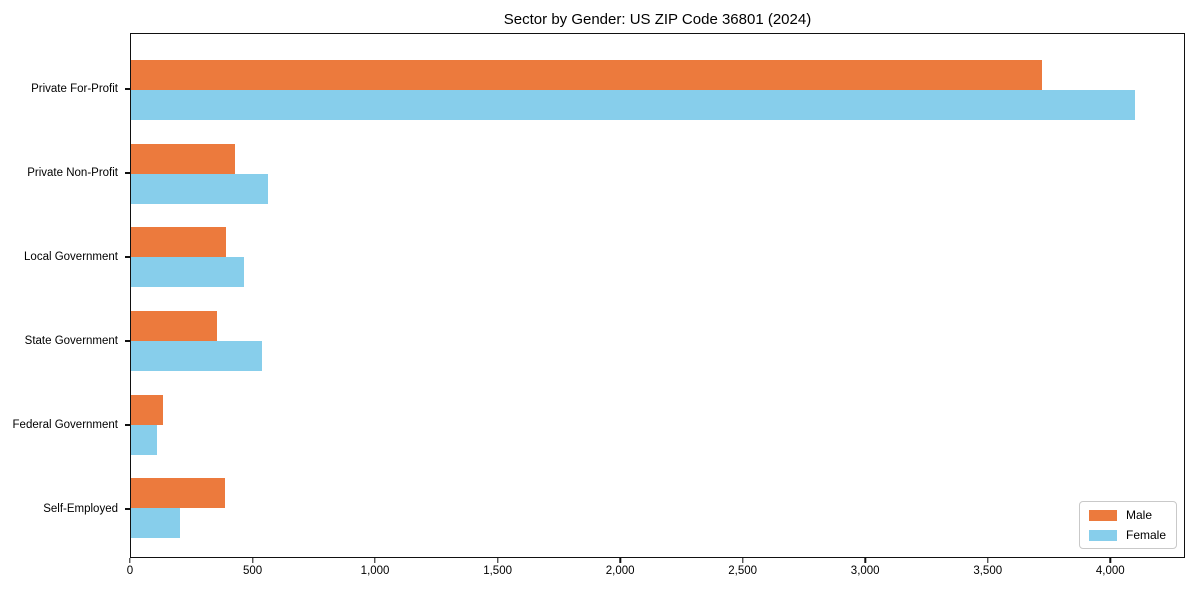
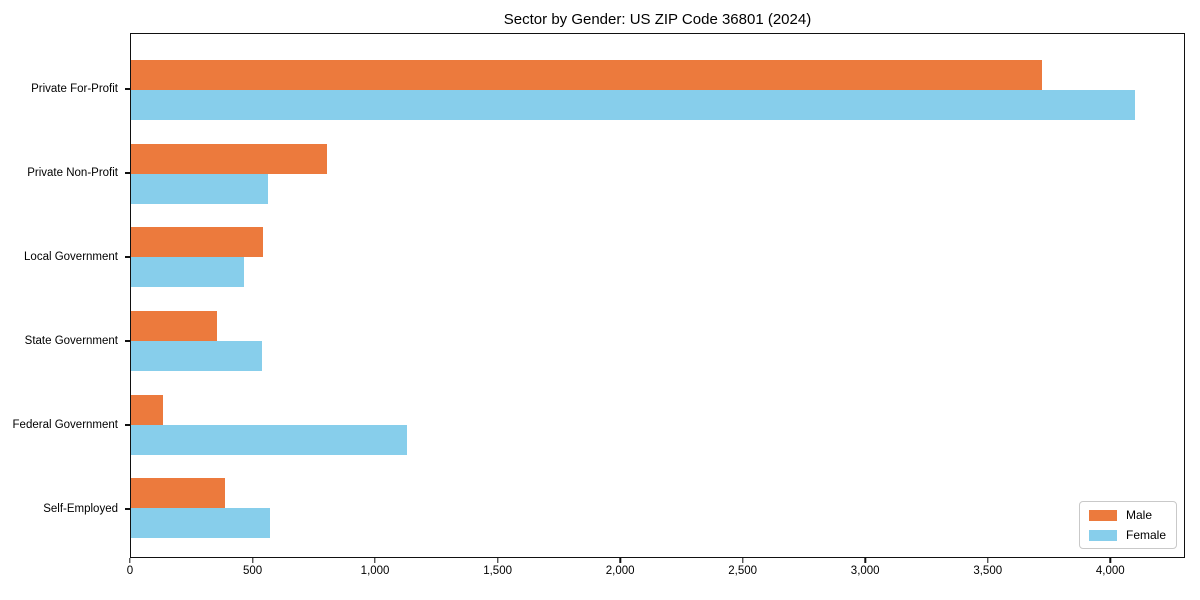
Male/Private Non-Profit: 420 -> 800
Male/Local Government: 390 -> 540
Female/Federal Government: 100 -> 1130
Female/Self-Employed: 200 -> 570
